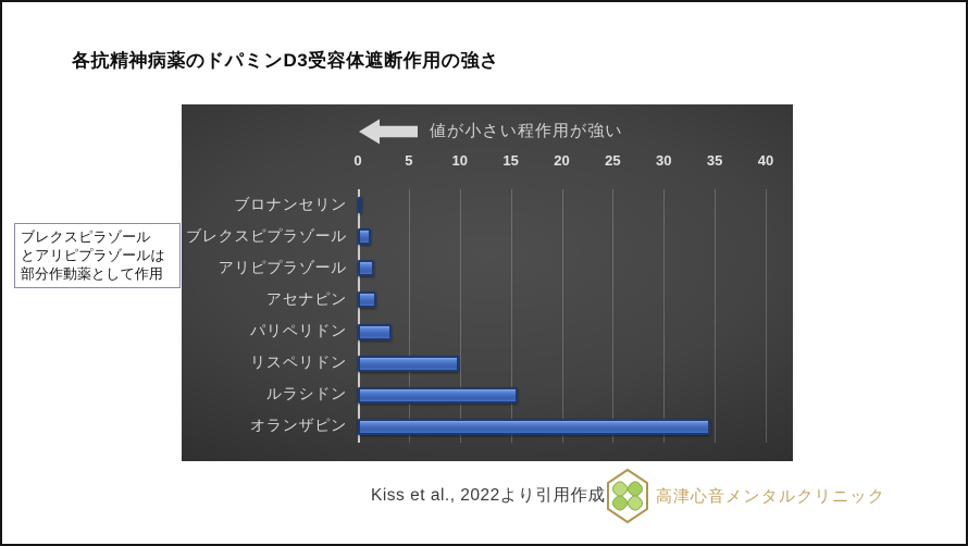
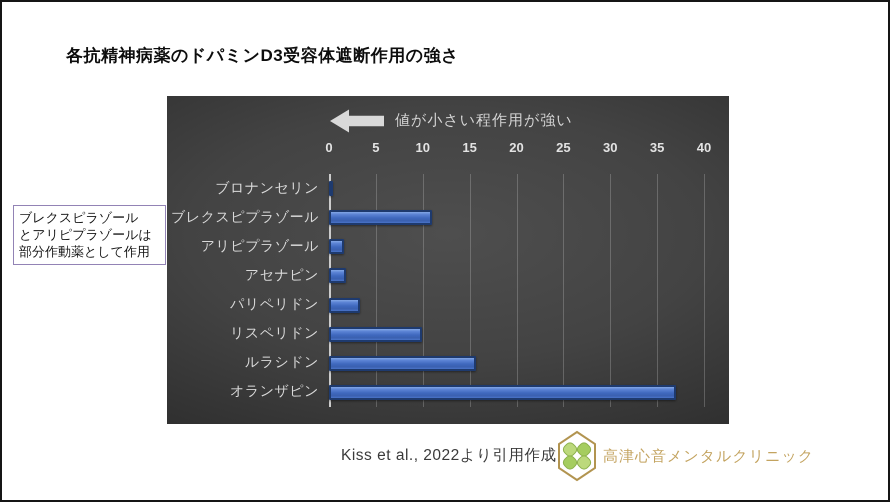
ブレクスピプラゾール: 1 -> 11
オランザピン: 35 -> 37
